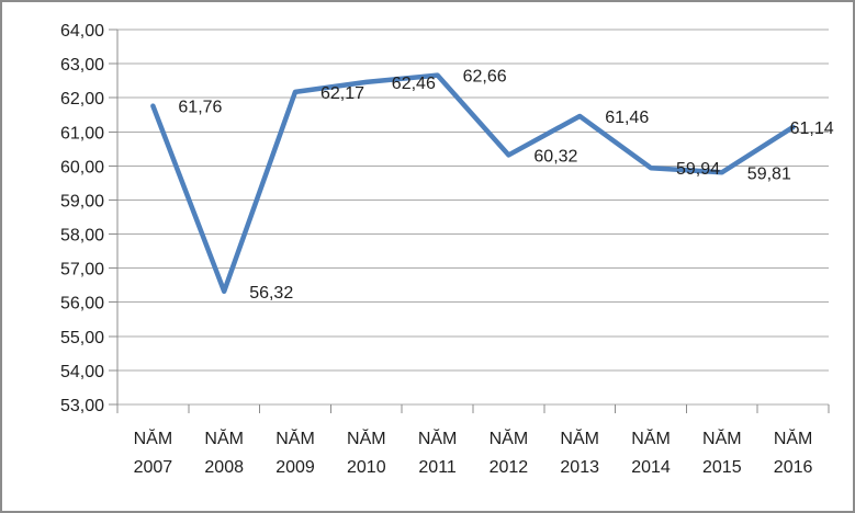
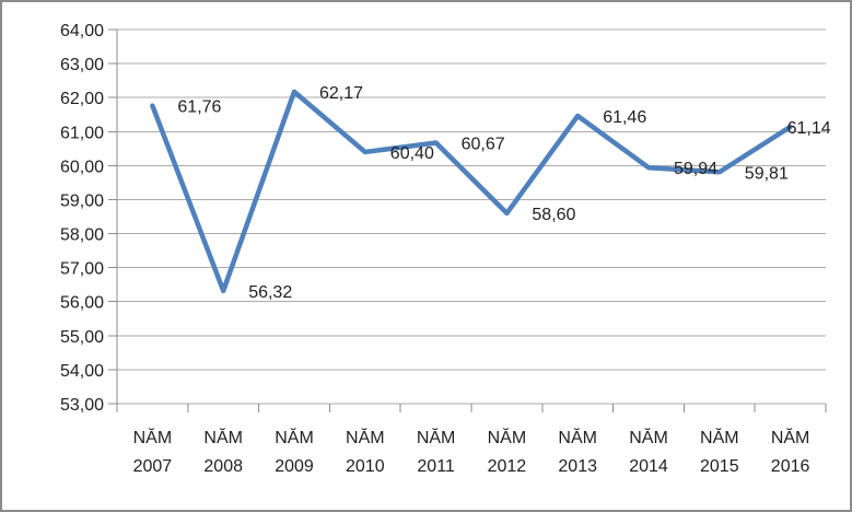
NĂM 2010: 62,46 -> 60,40
NĂM 2011: 62,66 -> 60,67
NĂM 2012: 60,32 -> 58,60
